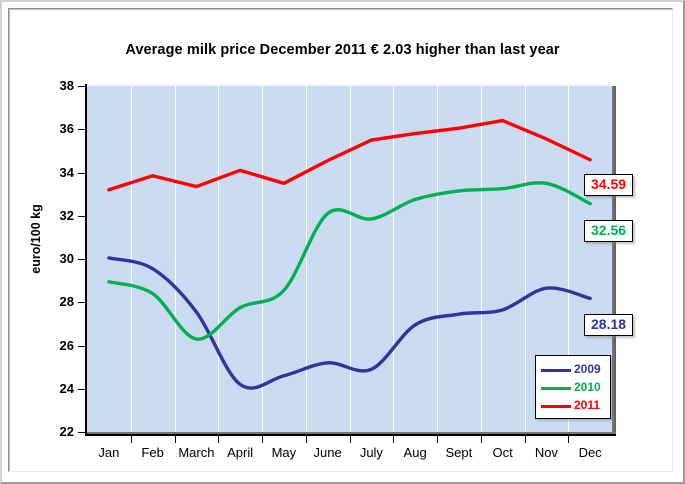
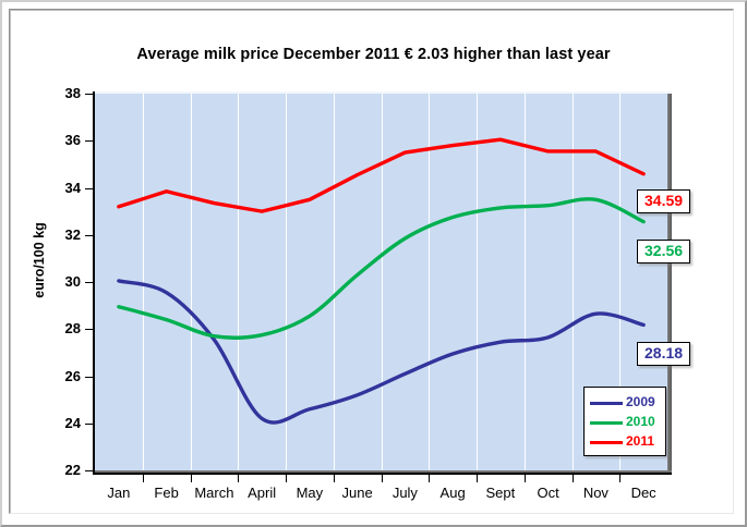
2010/March: 26.3 -> 27.7
2011/April: 34.1 -> 33.0
2010/June: 32.1 -> 30.3
2009/July: 24.9 -> 26.1
2011/Oct: 36.4 -> 35.5
